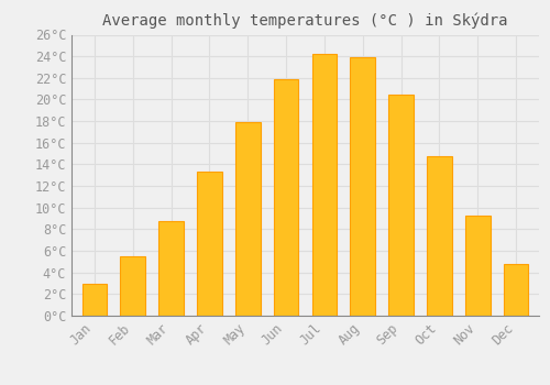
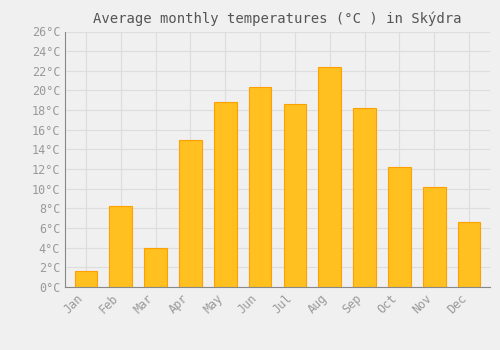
Jan: 3.0°C -> 1.6°C
Feb: 5.5°C -> 8.2°C
Mar: 8.8°C -> 4.0°C
Apr: 13.3°C -> 15.0°C
May: 17.9°C -> 18.8°C
Jun: 21.9°C -> 20.4°C
Jul: 24.2°C -> 18.6°C
Aug: 23.9°C -> 22.4°C
Sep: 20.5°C -> 18.2°C
Oct: 14.8°C -> 12.2°C
Nov: 9.3°C -> 10.2°C
Dec: 4.8°C -> 6.6°C
